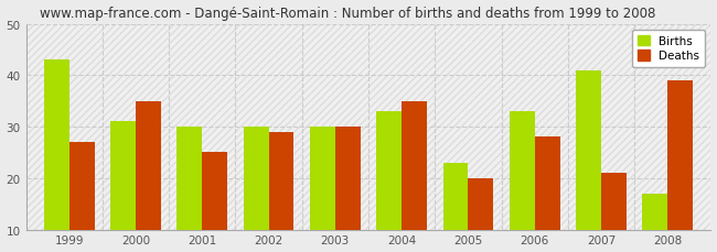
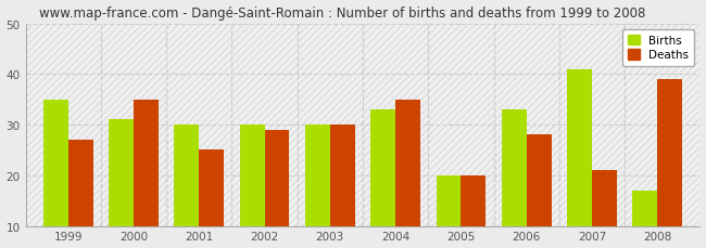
Births/1999: 43 -> 35
Births/2005: 23 -> 20
